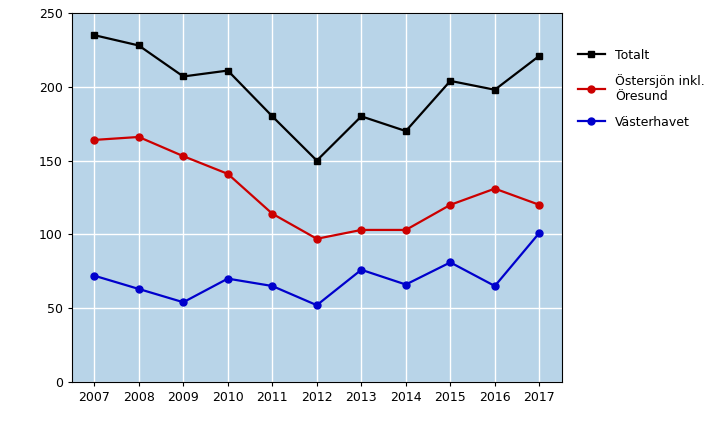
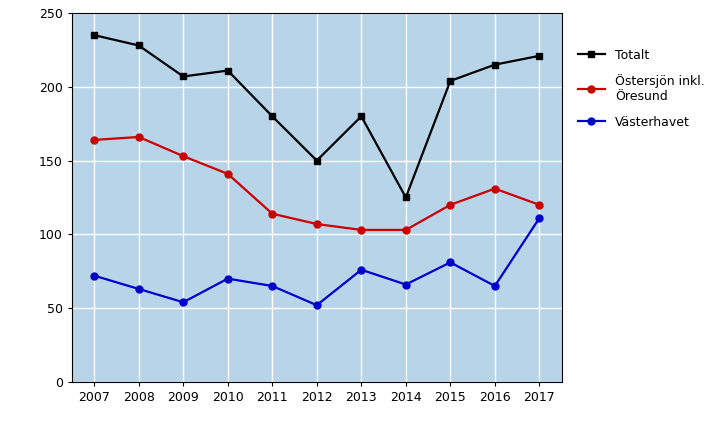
Östersjön inkl. Öresund/2012: 97 -> 107
Totalt/2014: 170 -> 125
Totalt/2016: 198 -> 215
Västerhavet/2017: 101 -> 111
